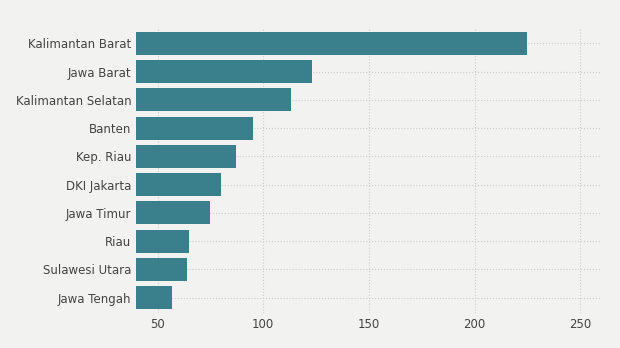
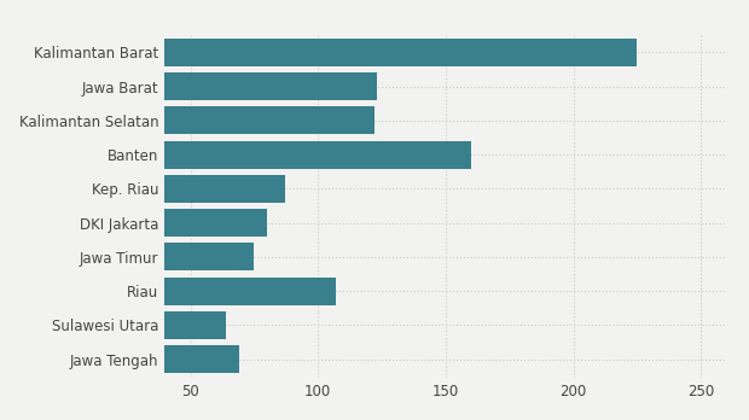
Kalimantan Selatan: 113 -> 122
Banten: 95 -> 160
Riau: 65 -> 107
Jawa Tengah: 57 -> 69
